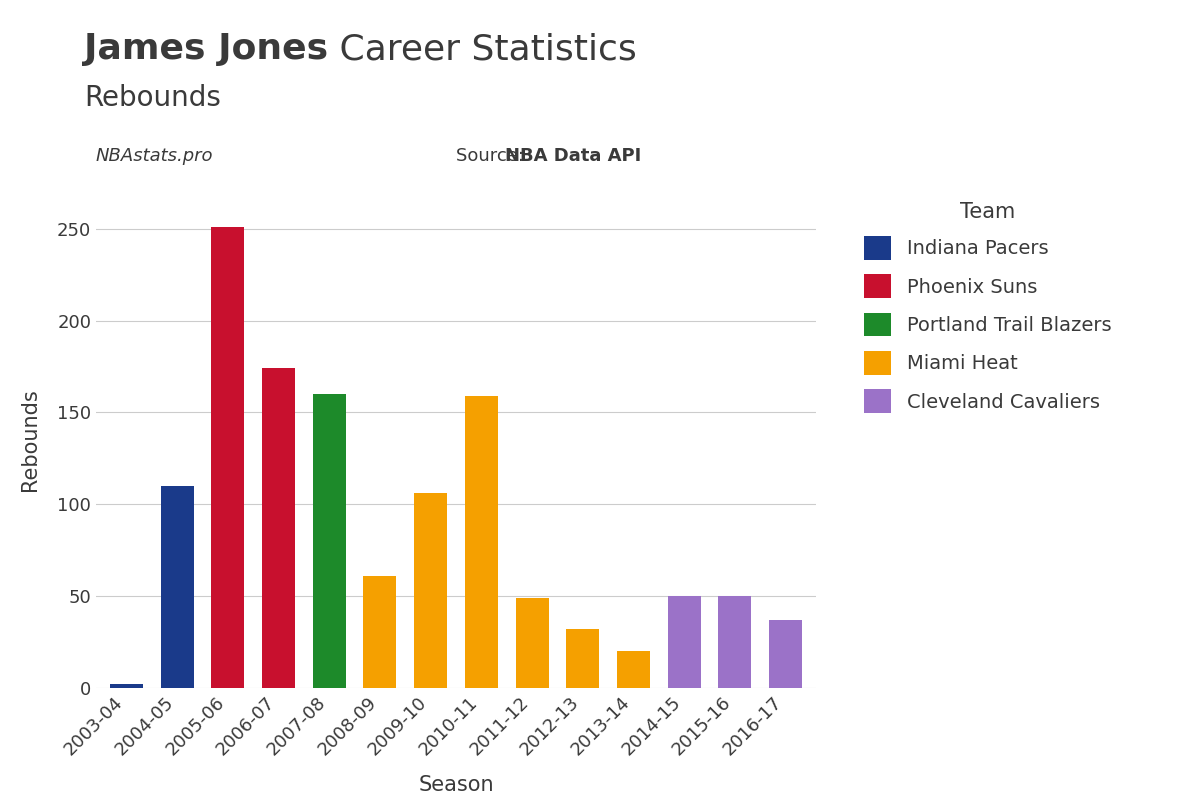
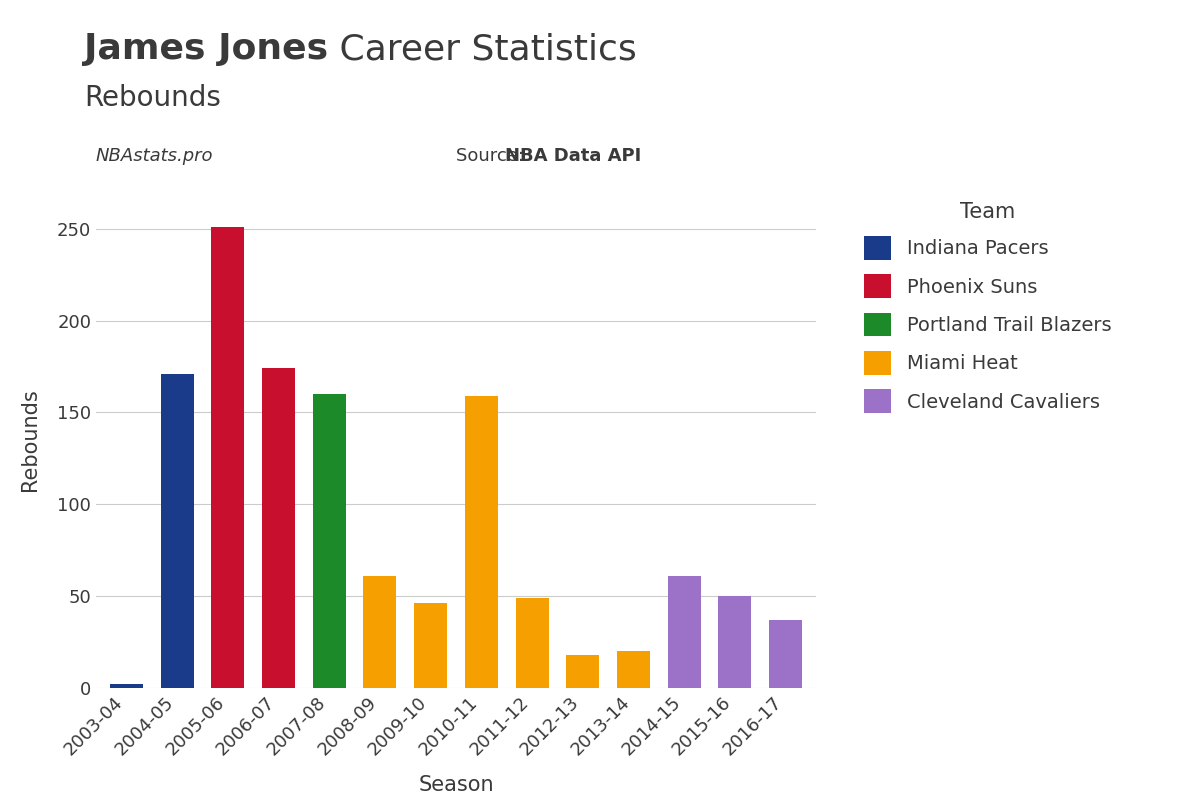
2004-05: 110 -> 171
2009-10: 106 -> 46
2012-13: 32 -> 18
2014-15: 50 -> 61
